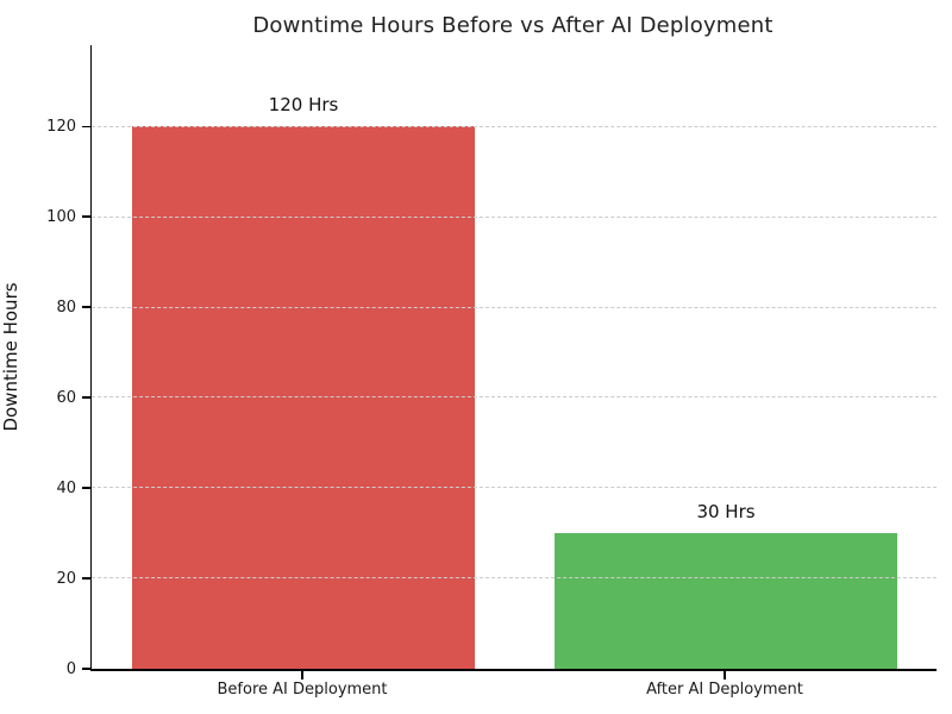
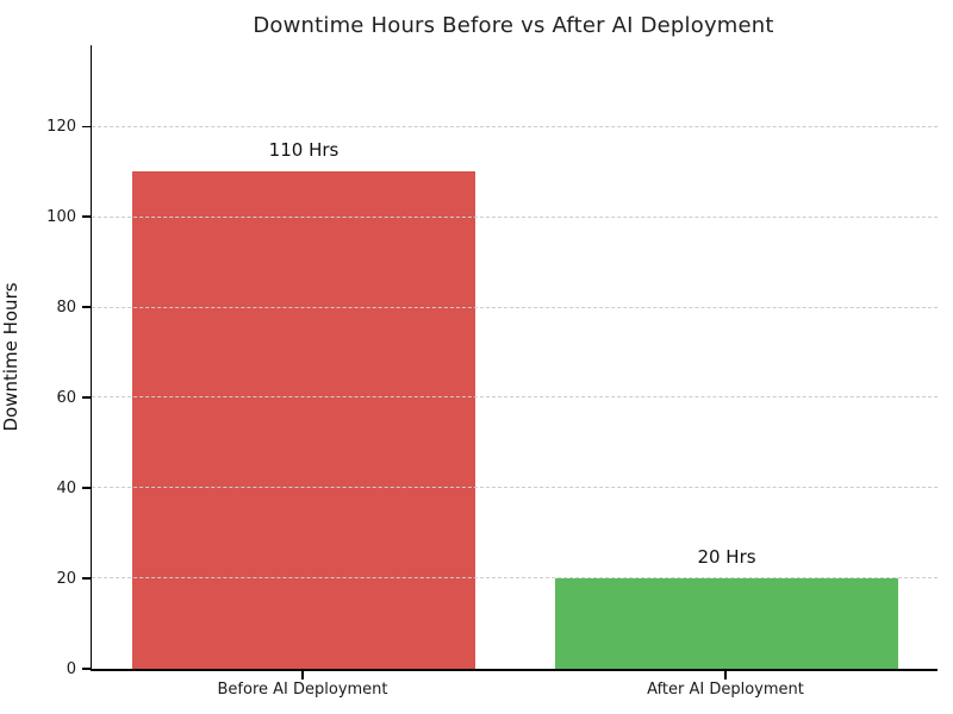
Before AI Deployment: 120 -> 110
After AI Deployment: 30 -> 20
